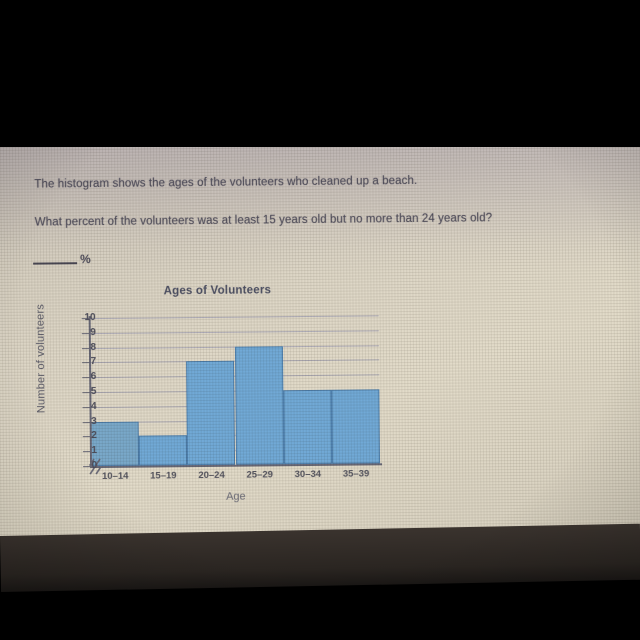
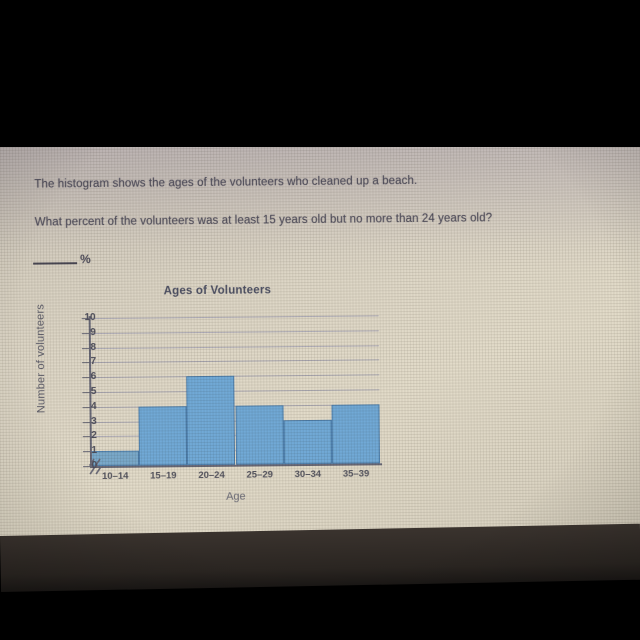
10–14: 3 -> 1
15–19: 2 -> 4
20–24: 7 -> 6
25–29: 8 -> 4
30–34: 5 -> 3
35–39: 5 -> 4
